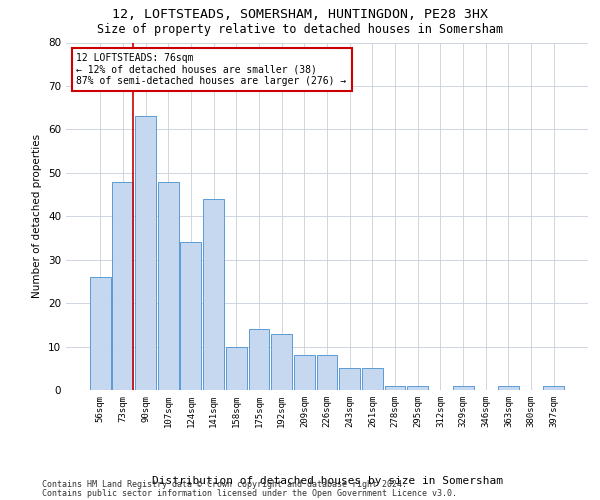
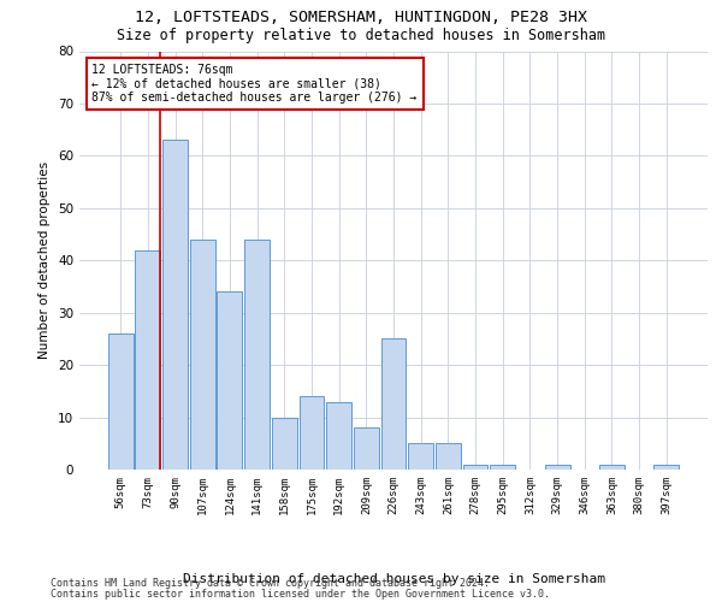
73sqm: 48 -> 42
107sqm: 48 -> 44
226sqm: 8 -> 25
